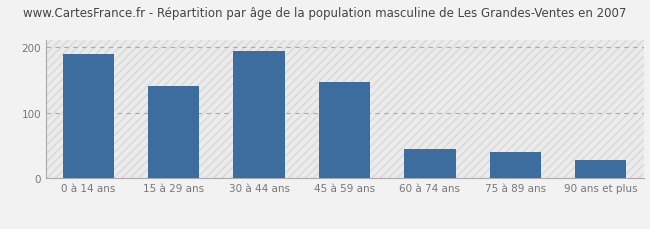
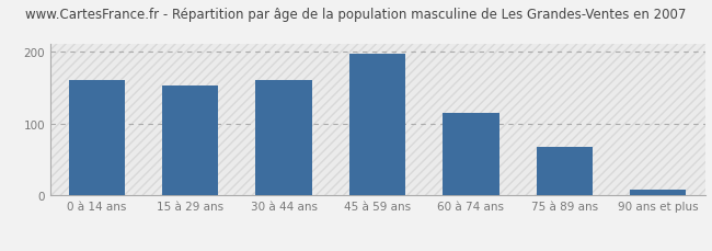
0 à 14 ans: 190 -> 160
15 à 29 ans: 140 -> 153
30 à 44 ans: 194 -> 160
45 à 59 ans: 146 -> 197
60 à 74 ans: 44 -> 115
75 à 89 ans: 40 -> 68
90 ans et plus: 28 -> 8
